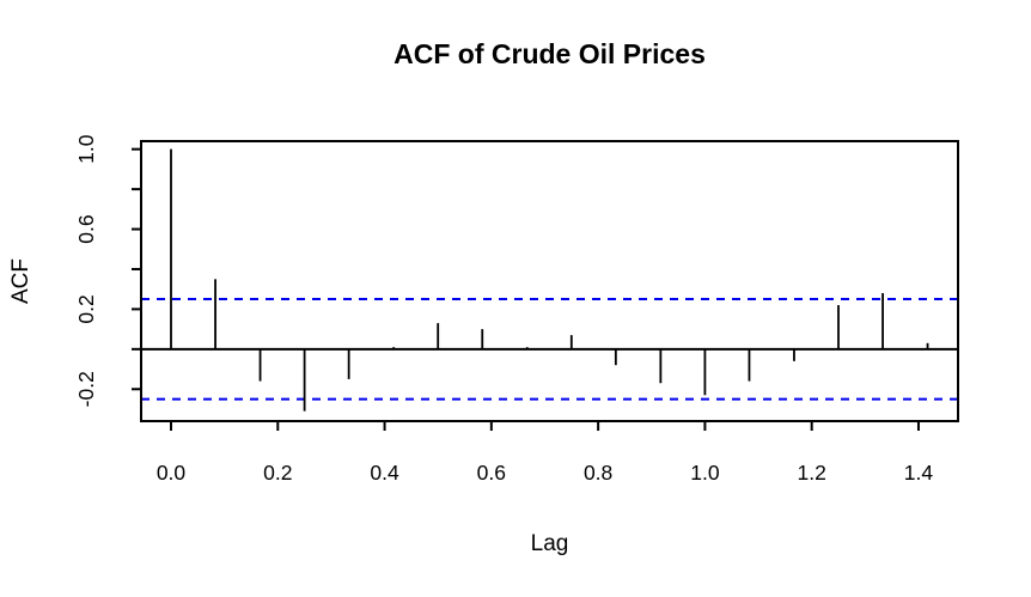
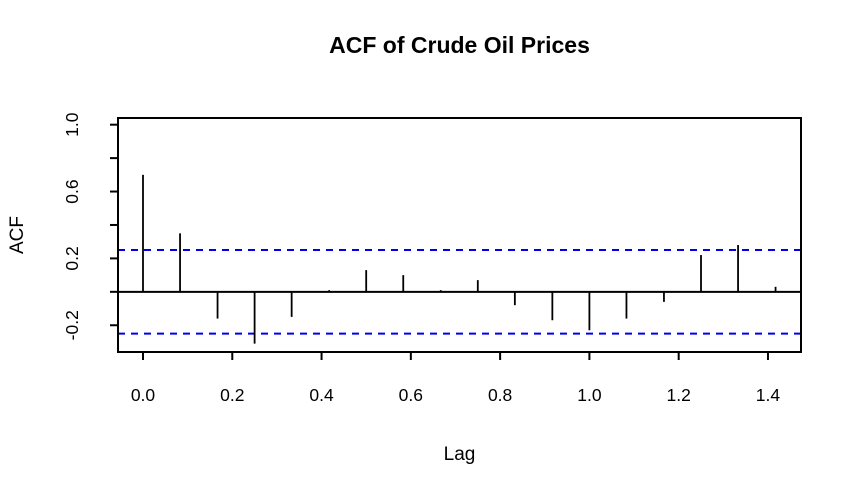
0.0: 1.00 -> 0.70
